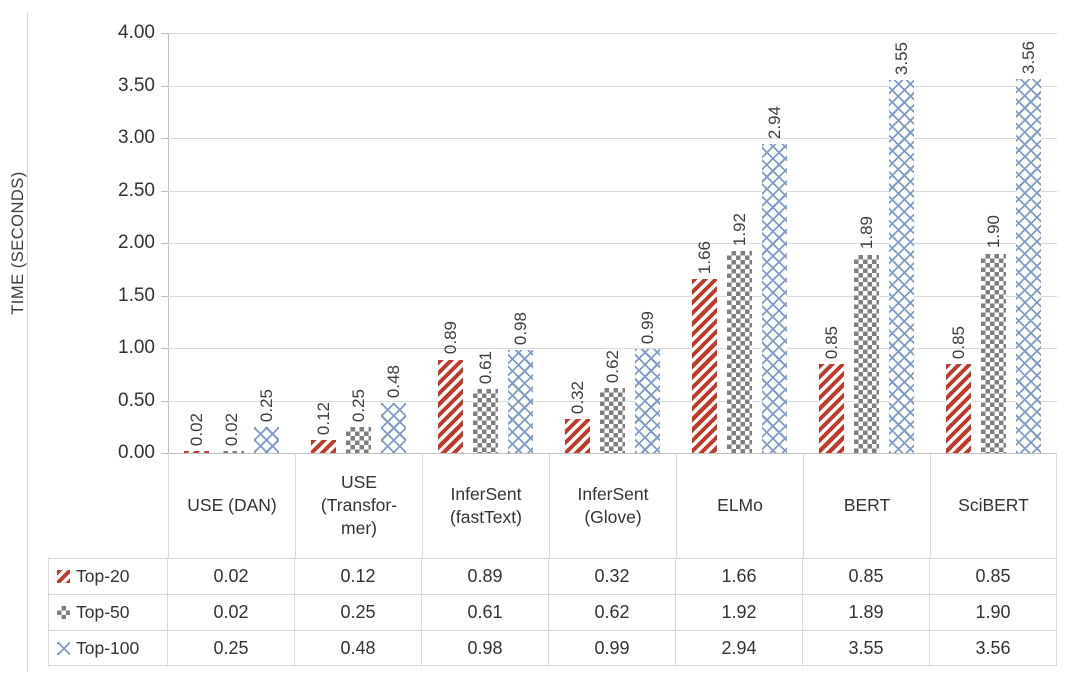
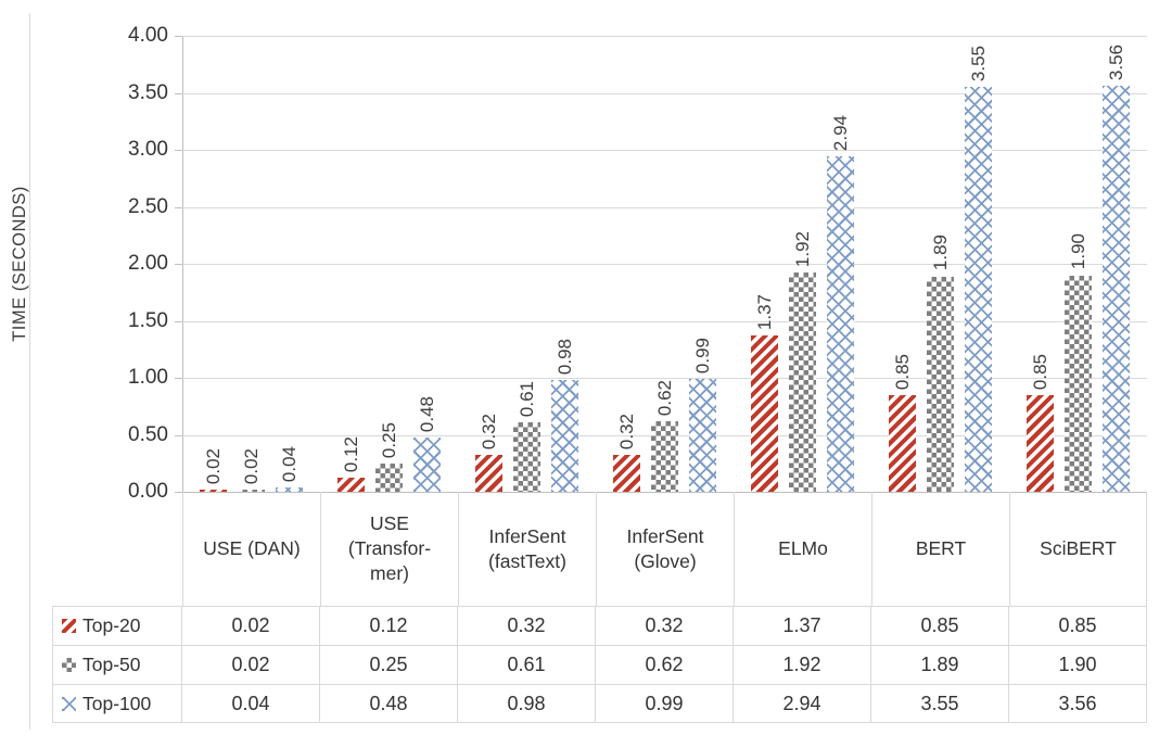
Top-100/USE (DAN): 0.25 -> 0.04
Top-20/InferSent (fastText): 0.89 -> 0.32
Top-20/ELMo: 1.66 -> 1.37
